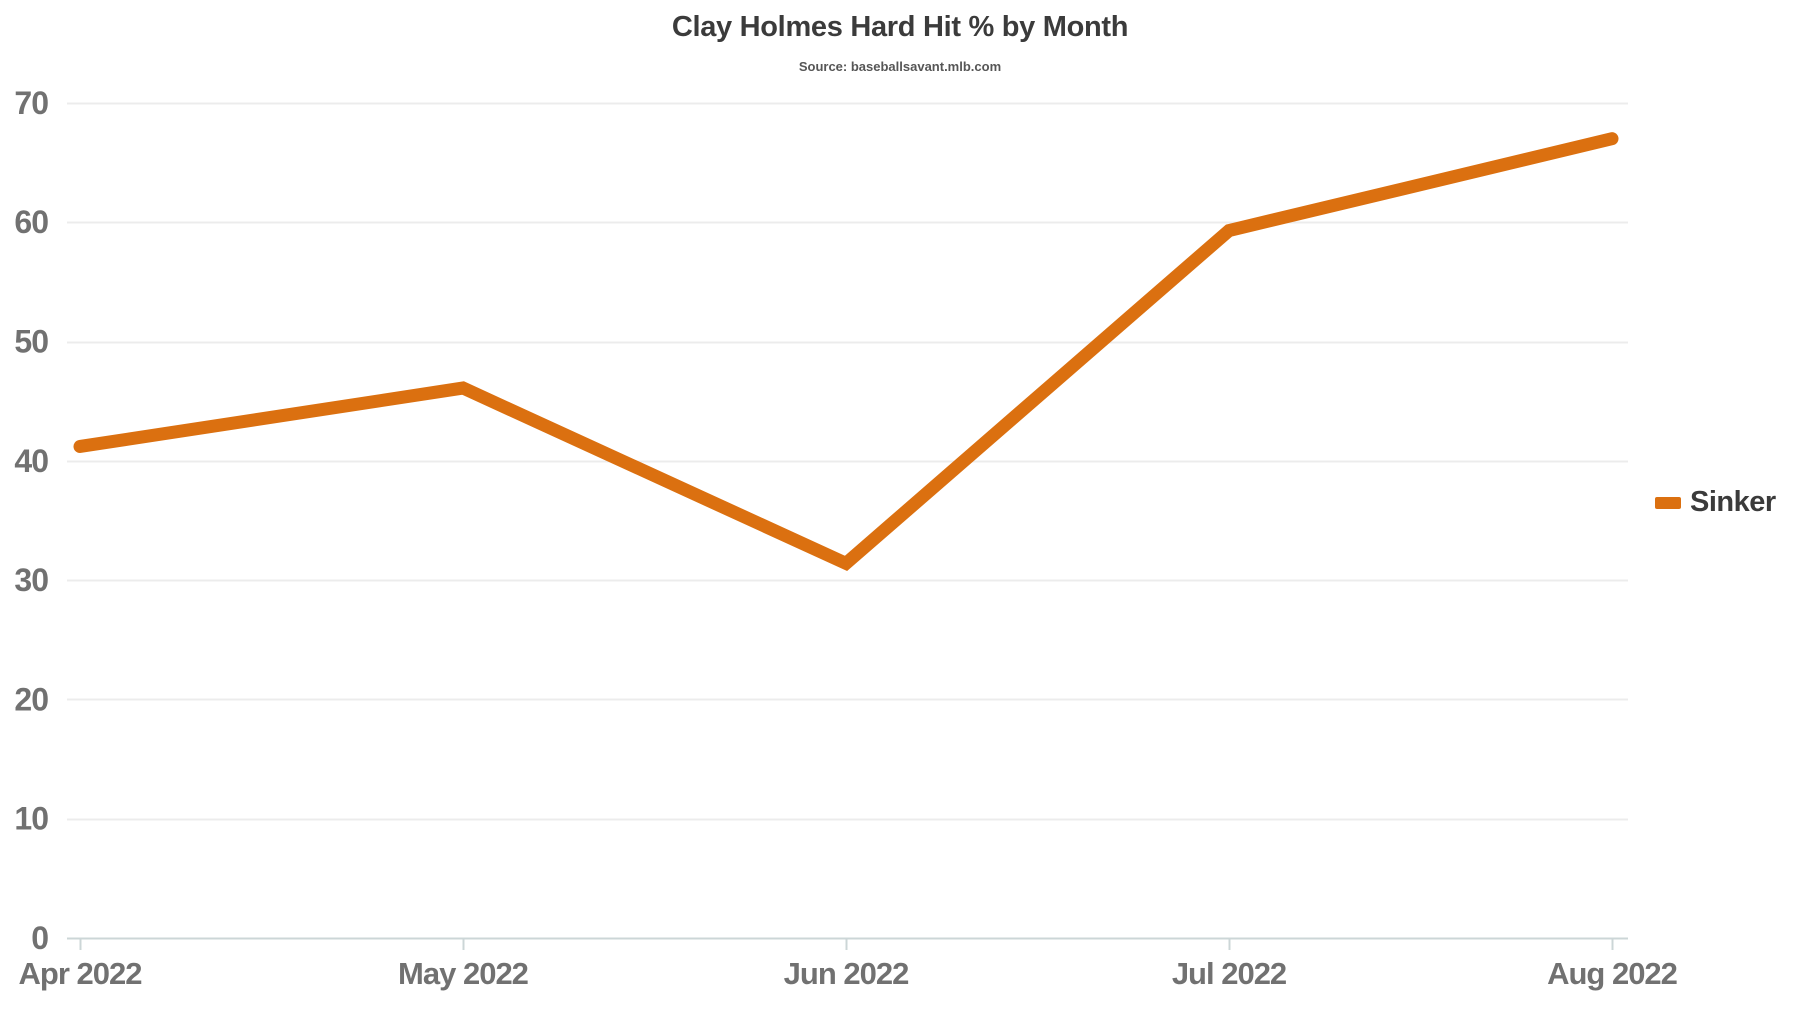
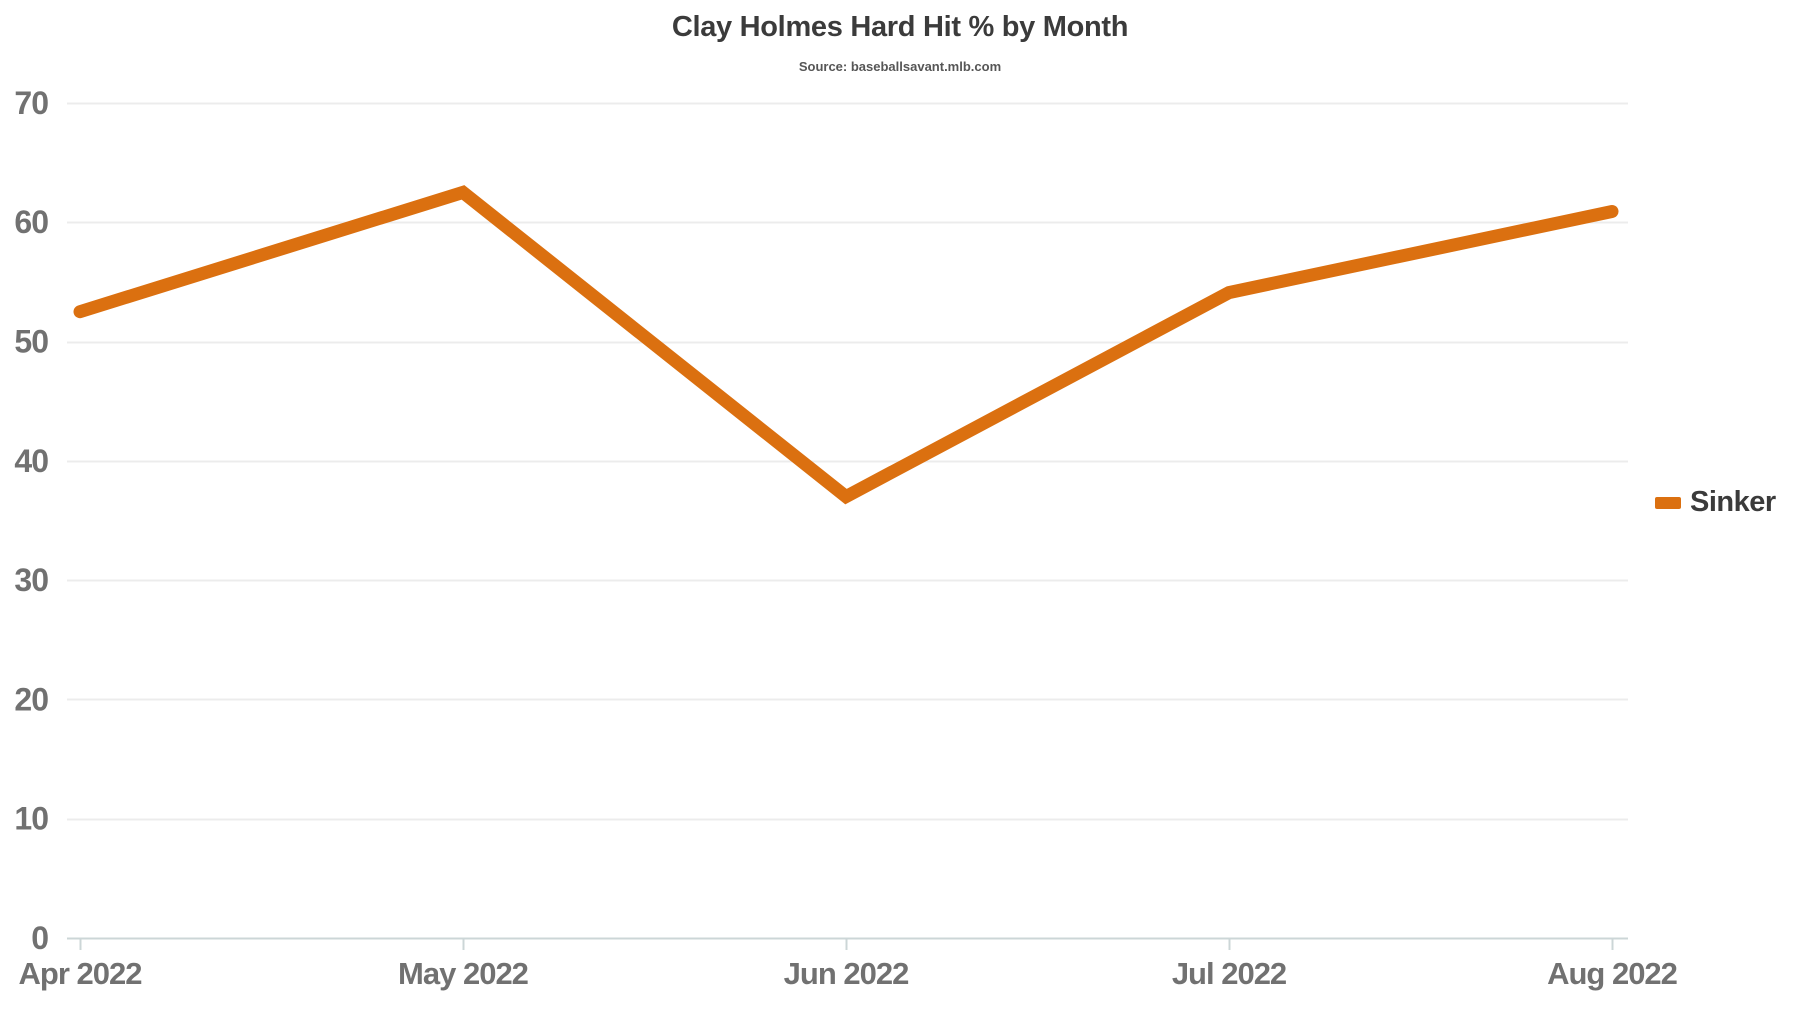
Apr 2022: 41.2 -> 52.5
May 2022: 46.1 -> 62.5
Jun 2022: 31.4 -> 37.0
Jul 2022: 59.3 -> 54.1
Aug 2022: 67.0 -> 60.9
